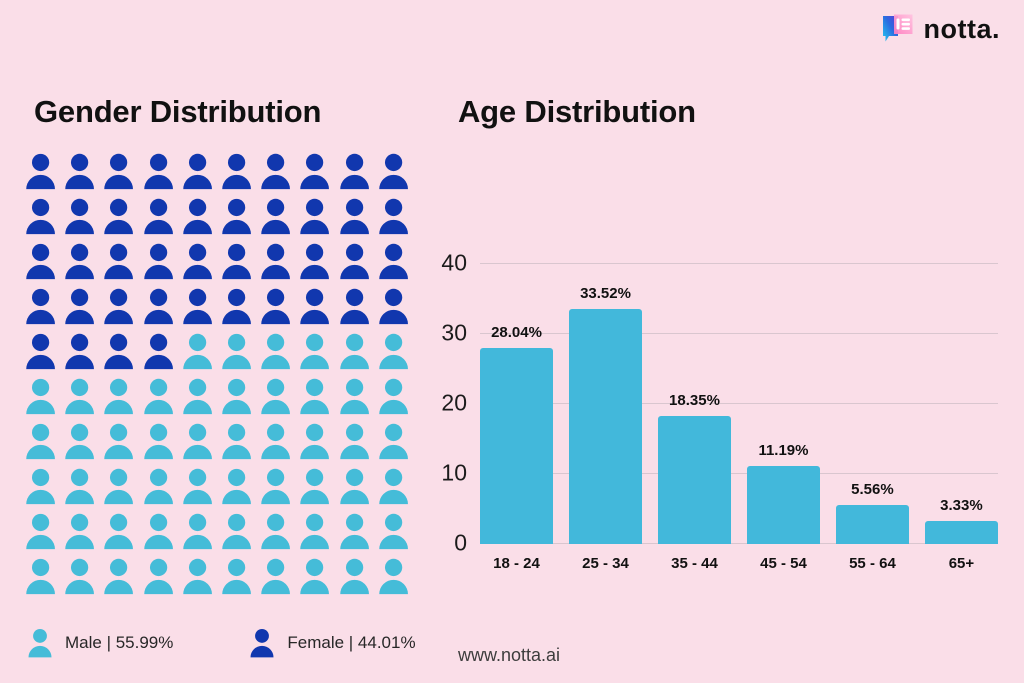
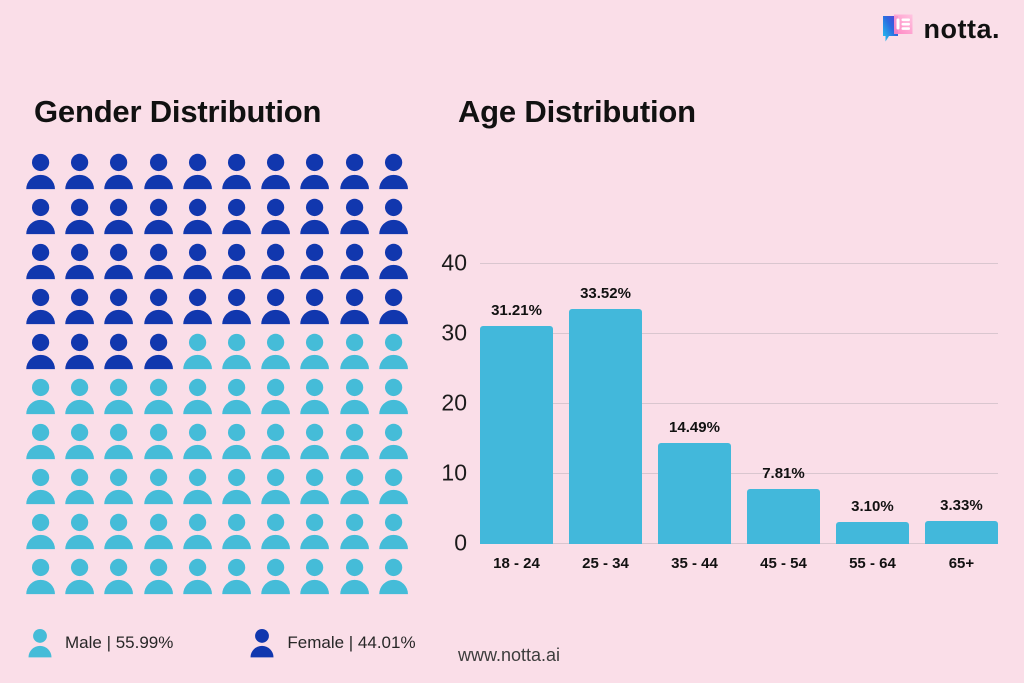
18 - 24: 28.04% -> 31.21%
35 - 44: 18.35% -> 14.49%
45 - 54: 11.19% -> 7.81%
55 - 64: 5.56% -> 3.10%
